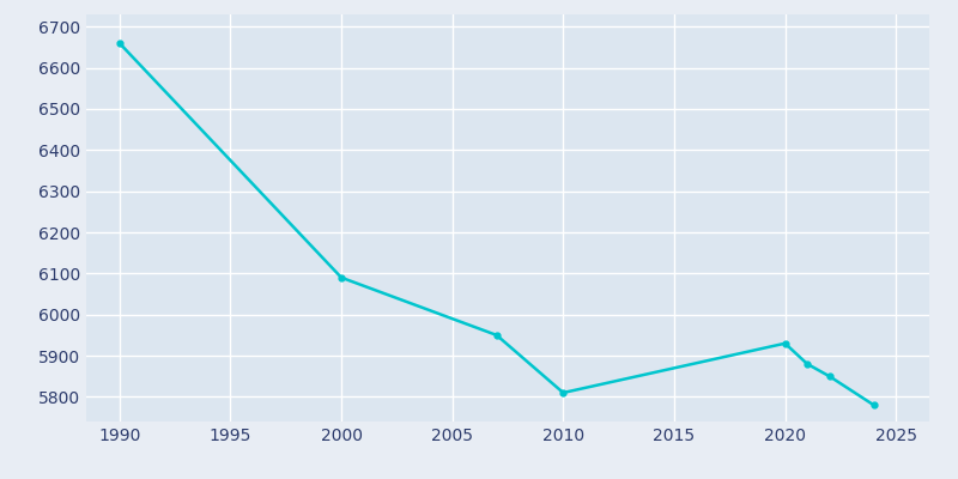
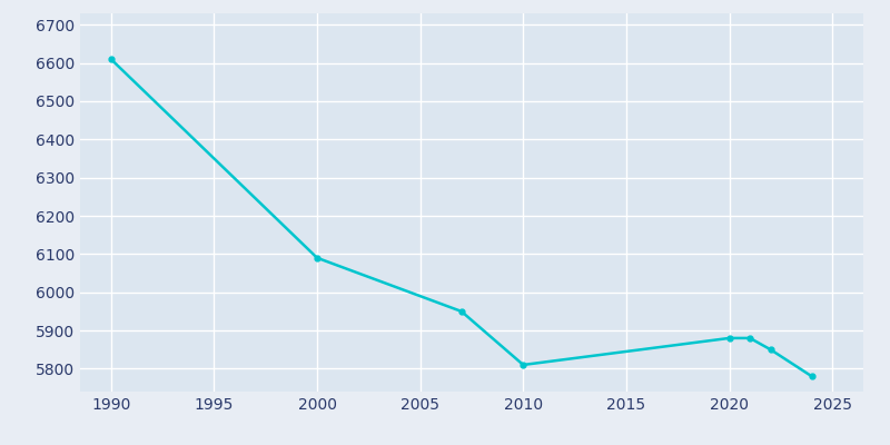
1990: 6660 -> 6610
2020: 5930 -> 5880
